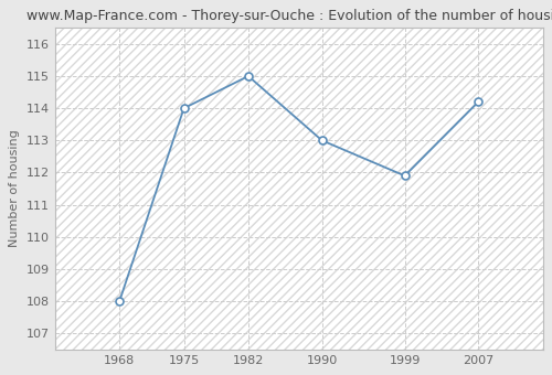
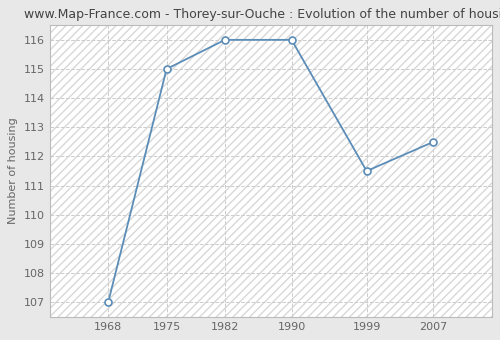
1968: 108.0 -> 107.0
1975: 114.0 -> 115.0
1982: 115.0 -> 116.0
1990: 113.0 -> 116.0
1999: 111.9 -> 111.5
2007: 114.2 -> 112.5
